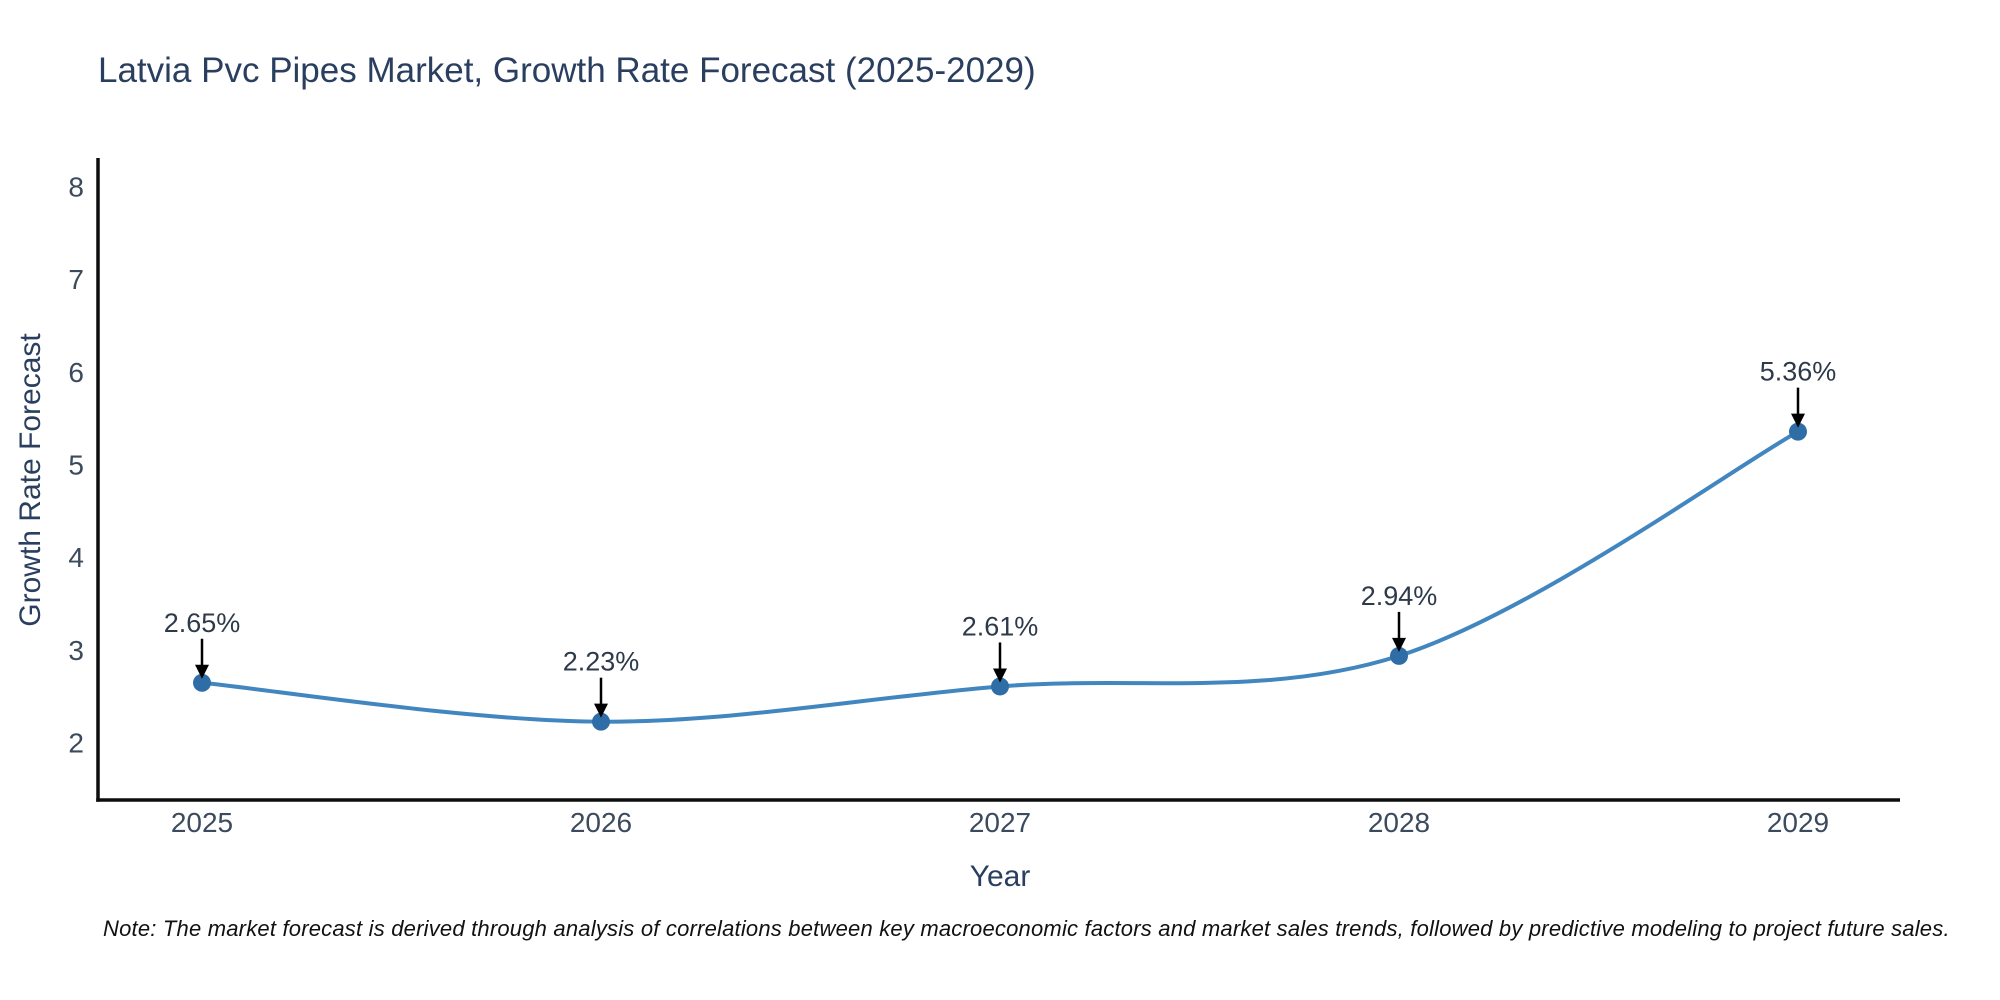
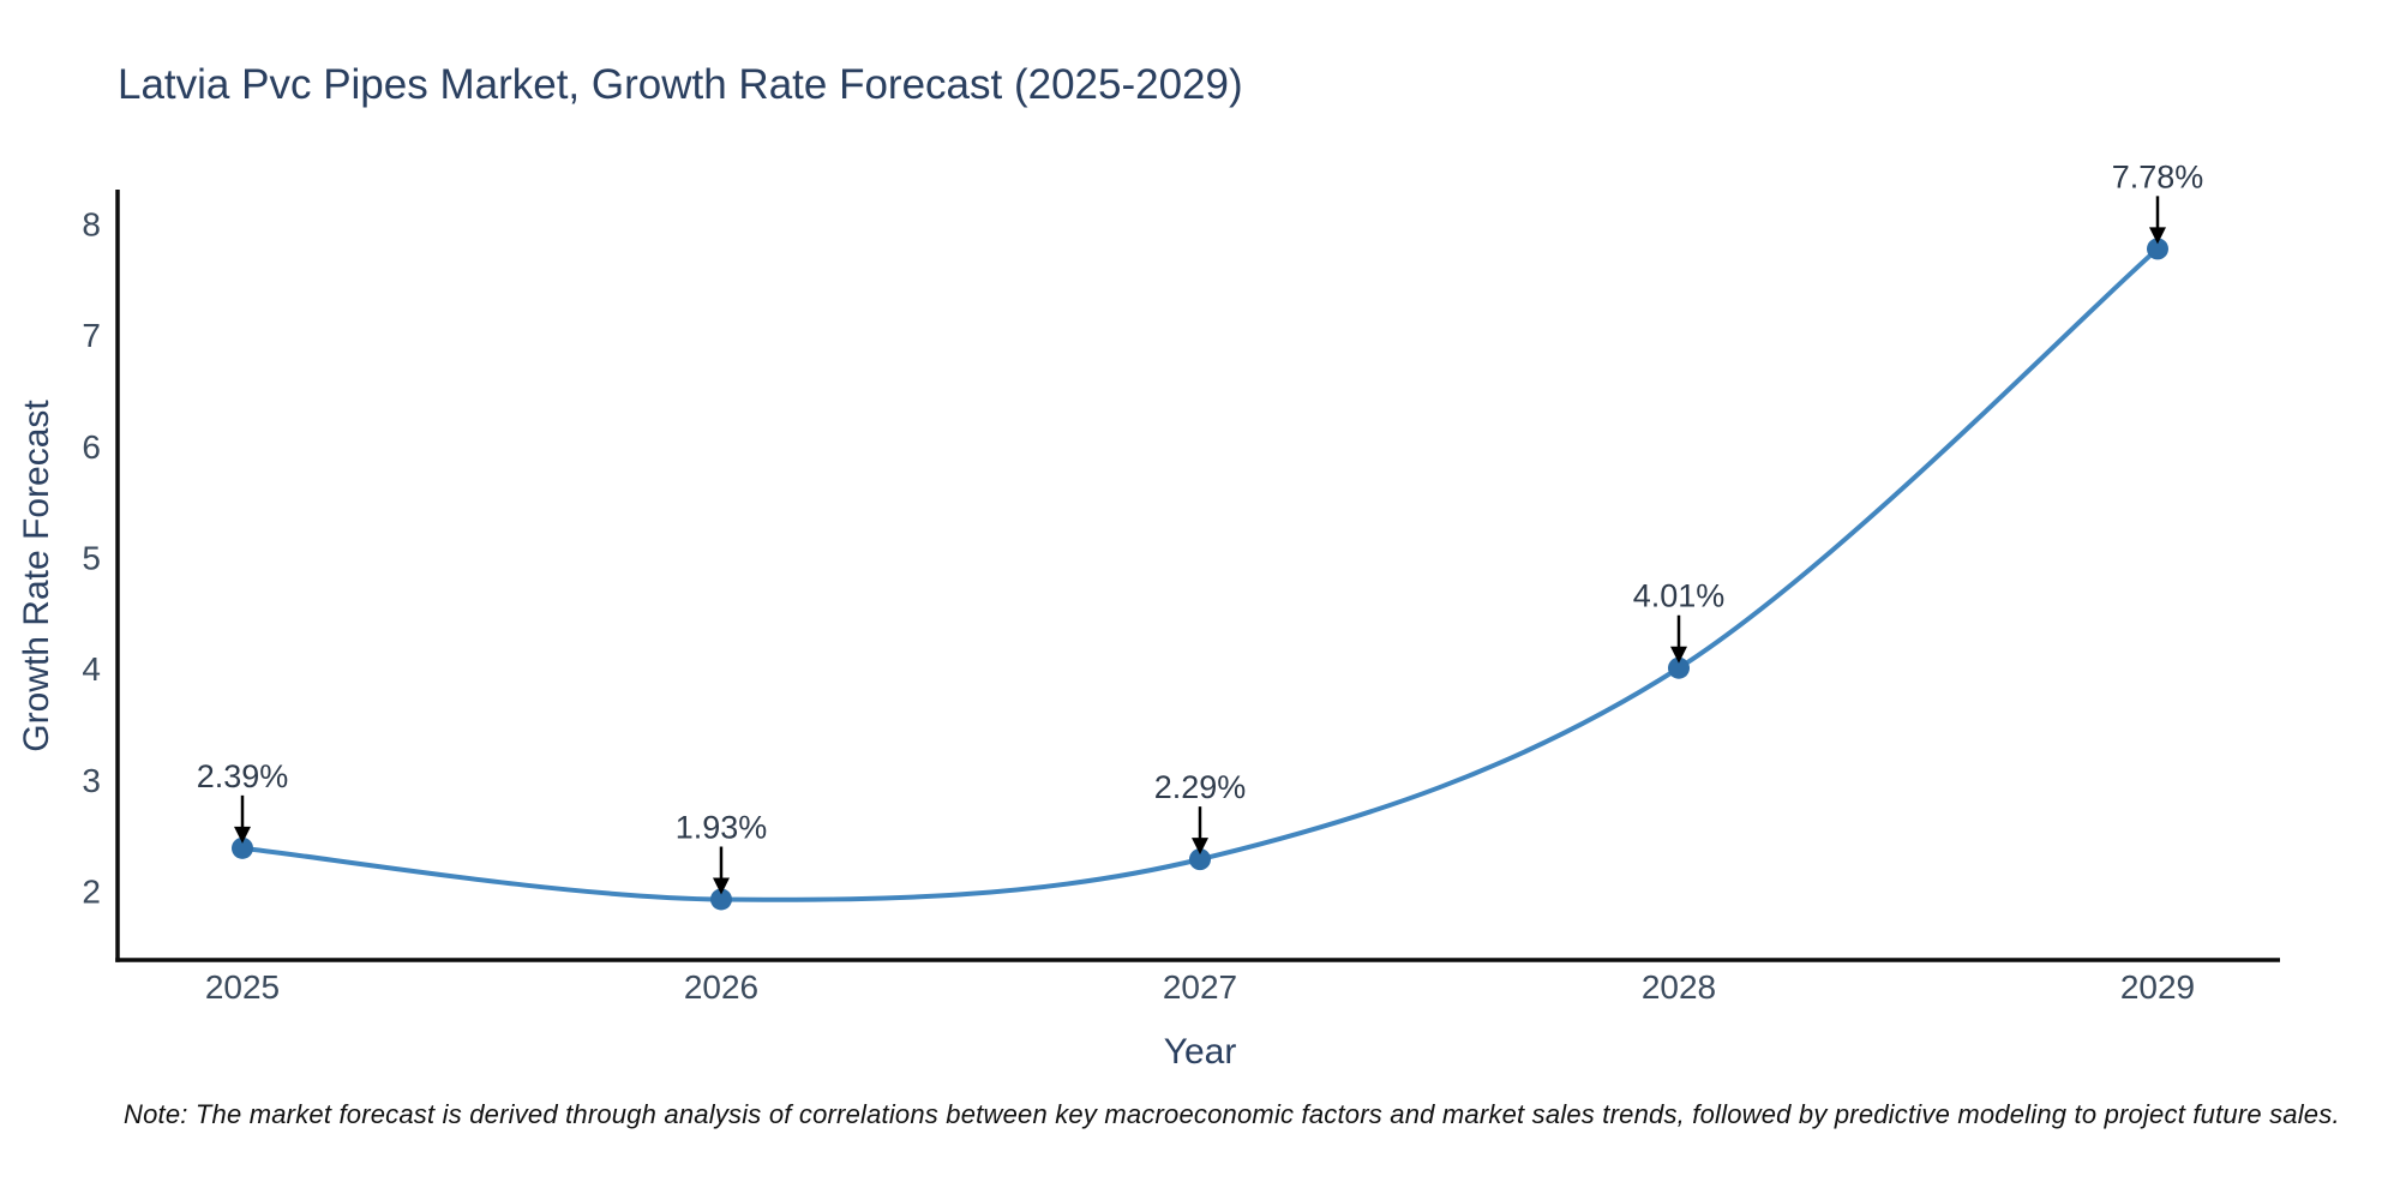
2025: 2.65% -> 2.39%
2026: 2.23% -> 1.93%
2027: 2.61% -> 2.29%
2028: 2.94% -> 4.01%
2029: 5.36% -> 7.78%
